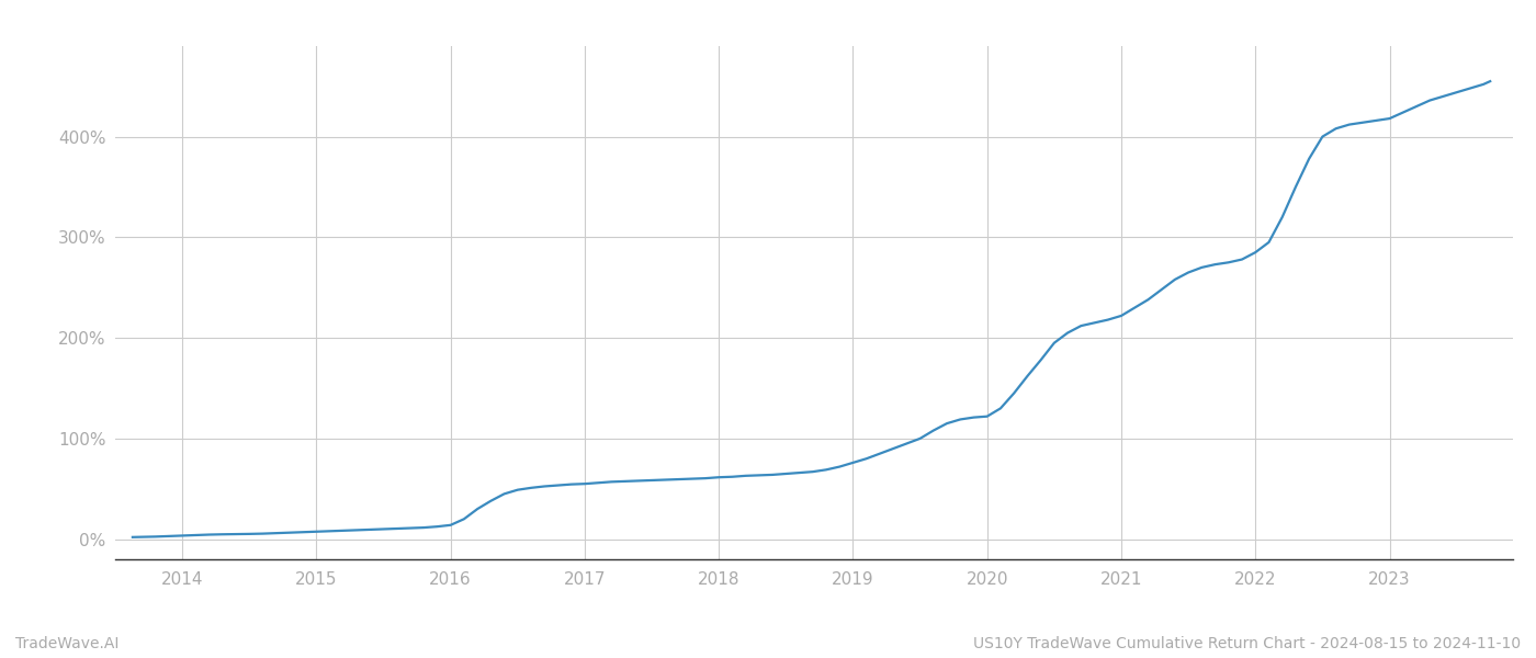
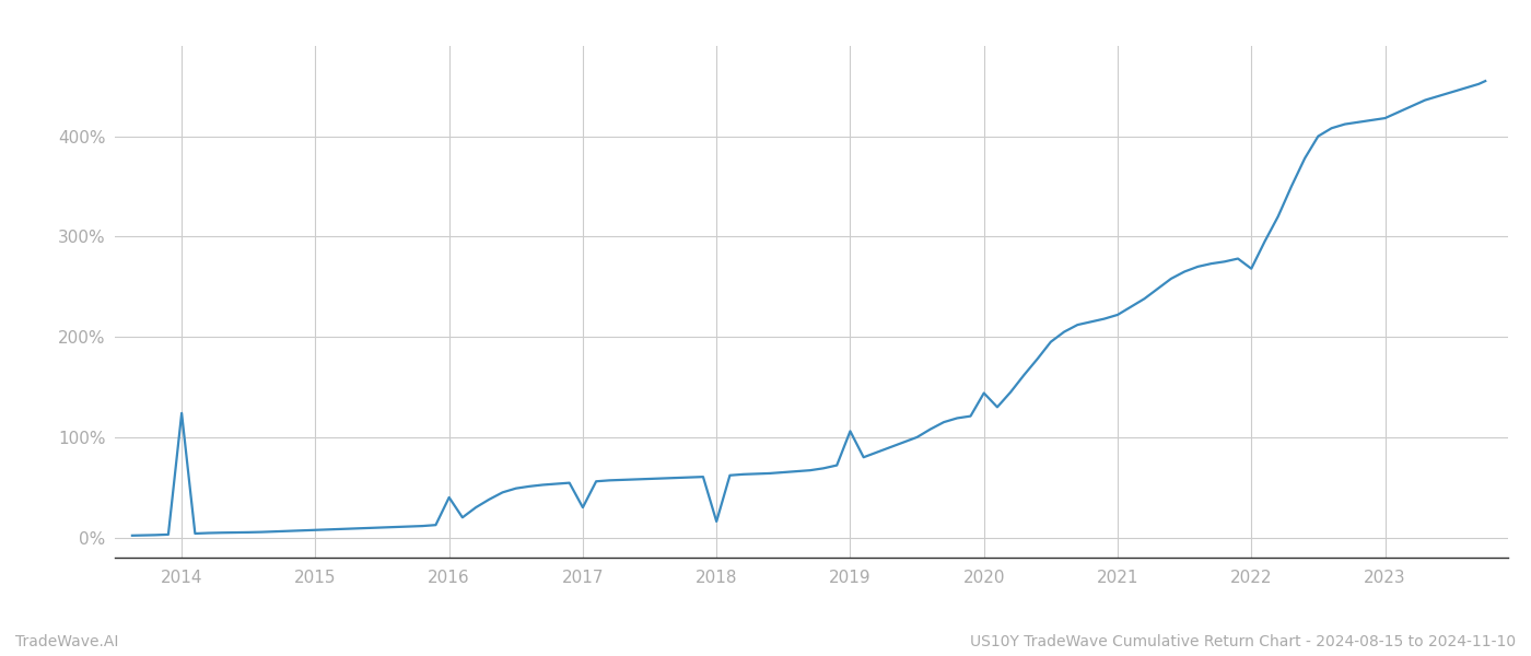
2014: 4% -> 124%
2016: 14% -> 40%
2017: 55% -> 30%
2018: 62% -> 16%
2019: 76% -> 106%
2020: 122% -> 144%
2022: 285% -> 268%
